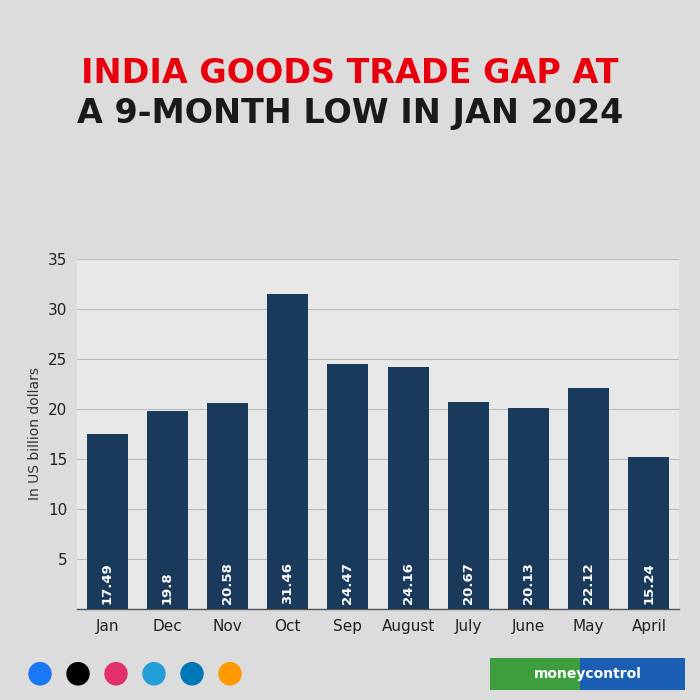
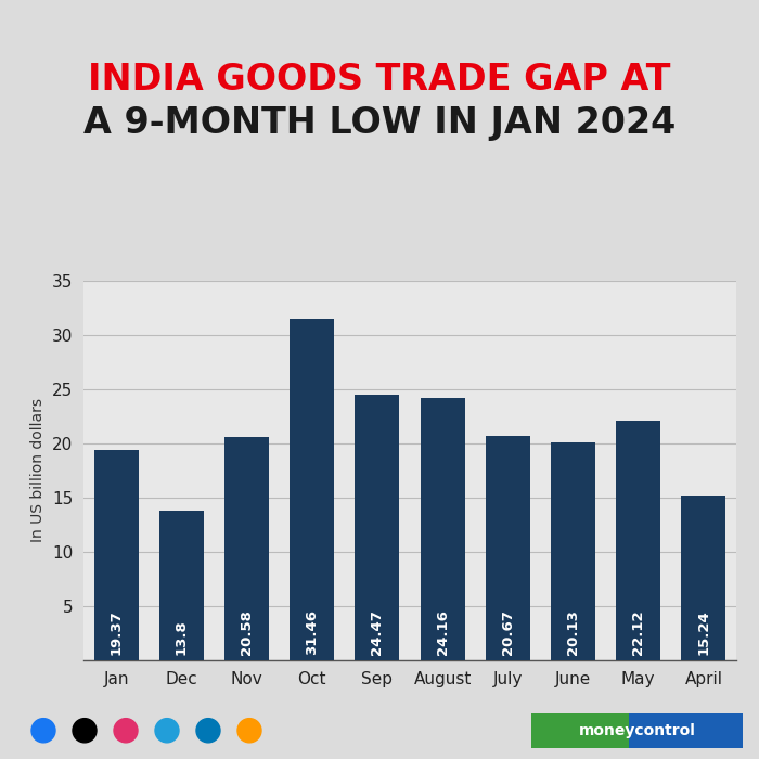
Jan: 17.49 -> 19.37
Dec: 19.8 -> 13.8
